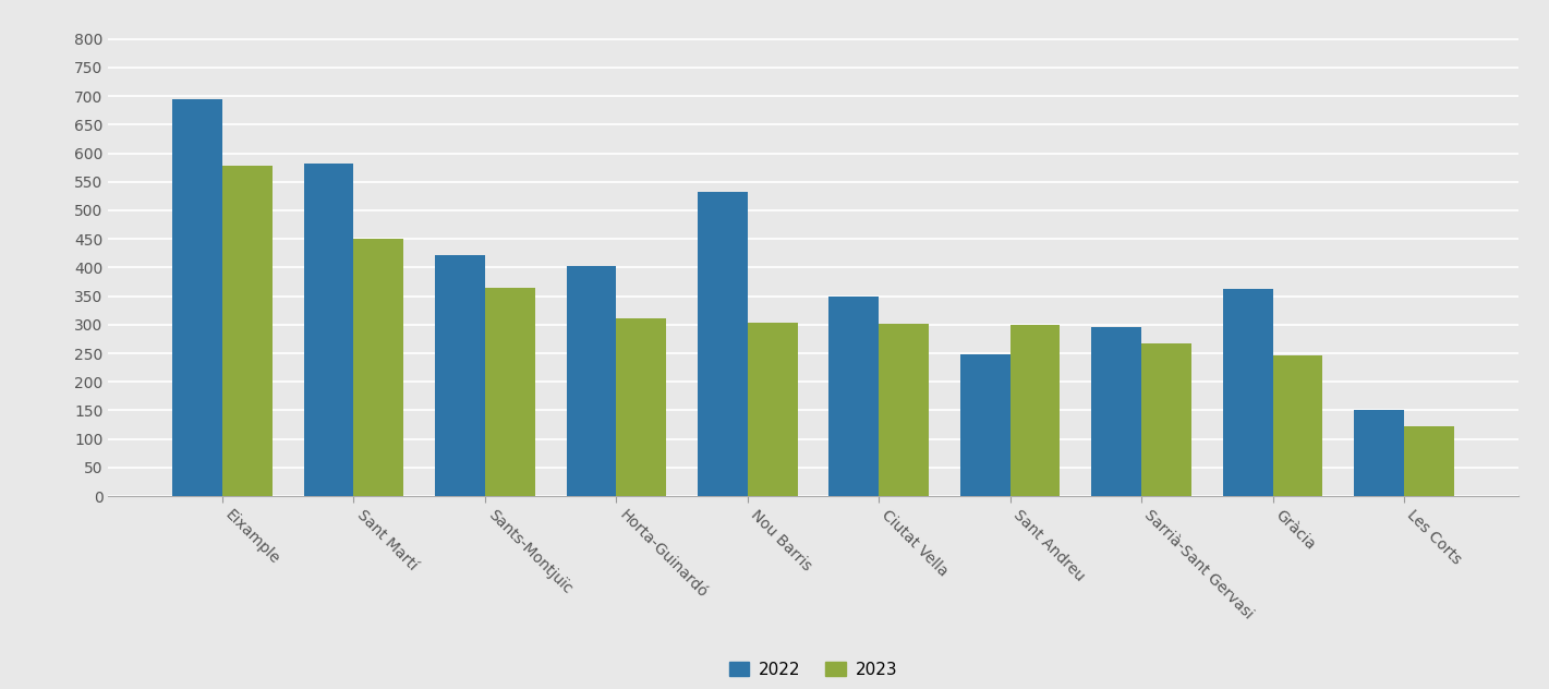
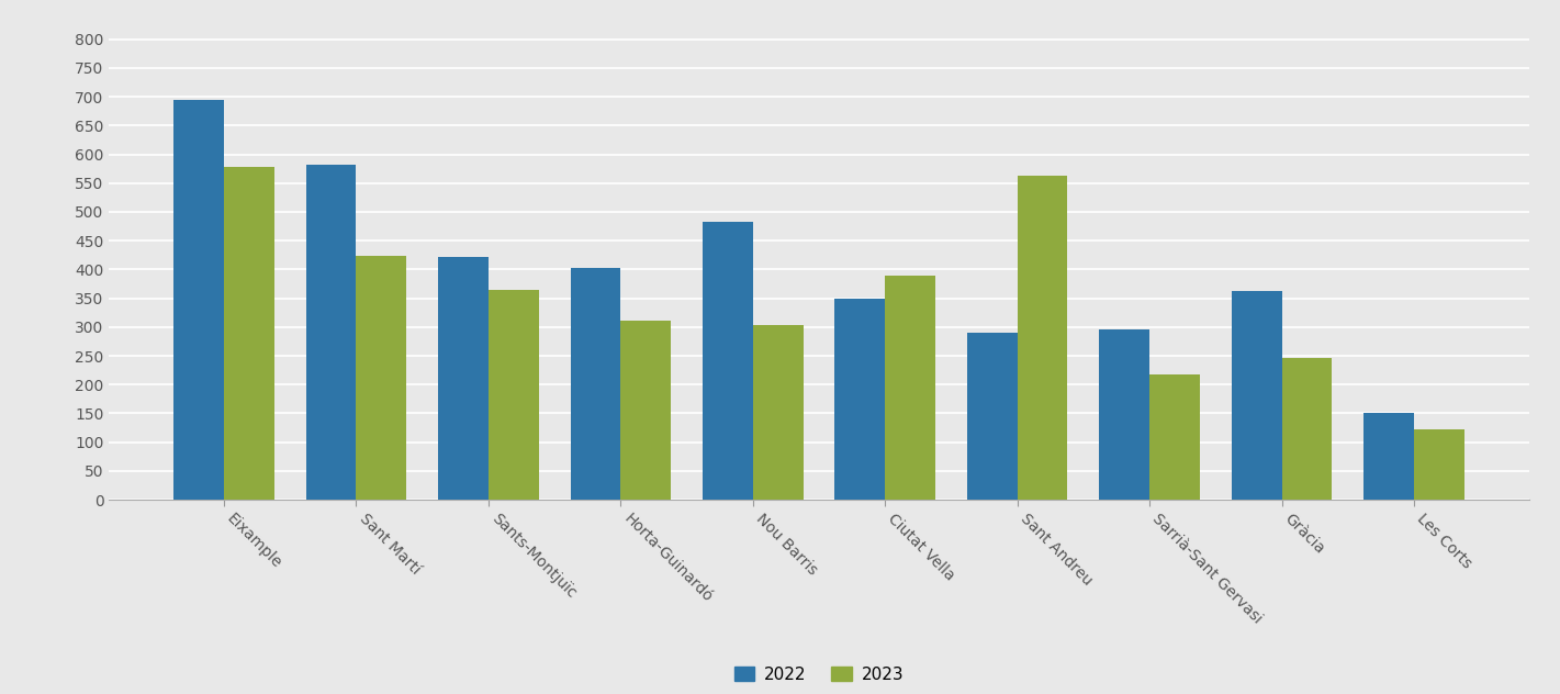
2023/Sant Martí: 451 -> 424
2022/Nou Barris: 533 -> 482
2023/Ciutat Vella: 301 -> 390
2022/Sant Andreu: 248 -> 290
2023/Sant Andreu: 300 -> 562
2023/Sarrià-Sant Gervasi: 267 -> 218
